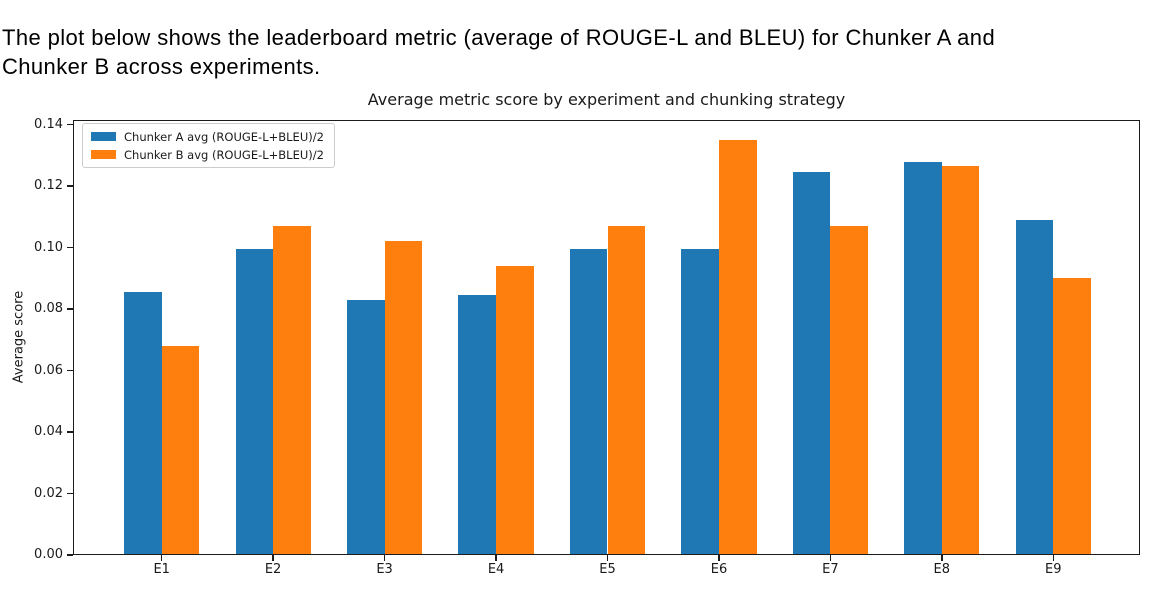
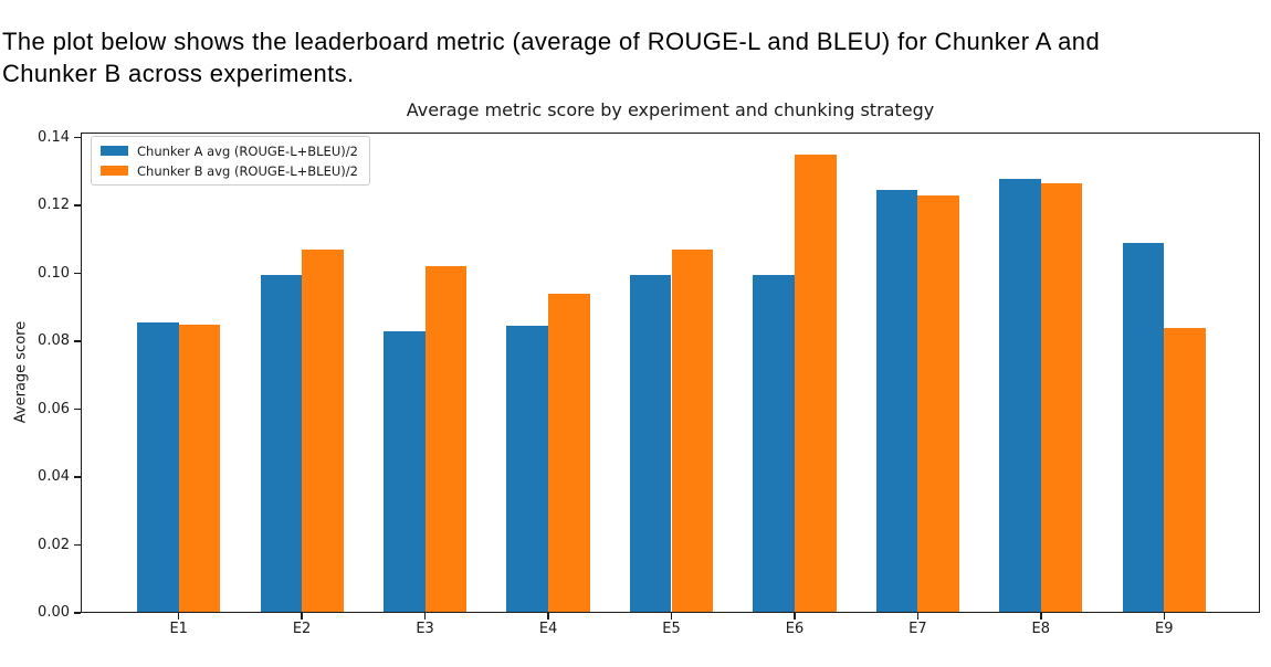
Chunker B avg (ROUGE-L+BLEU)/2/E1: 0.068 -> 0.085
Chunker B avg (ROUGE-L+BLEU)/2/E7: 0.107 -> 0.123
Chunker B avg (ROUGE-L+BLEU)/2/E9: 0.090 -> 0.084
